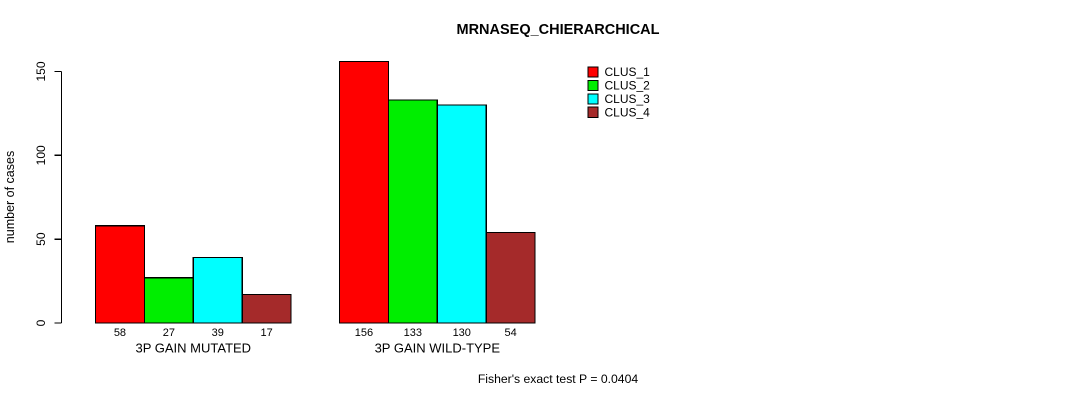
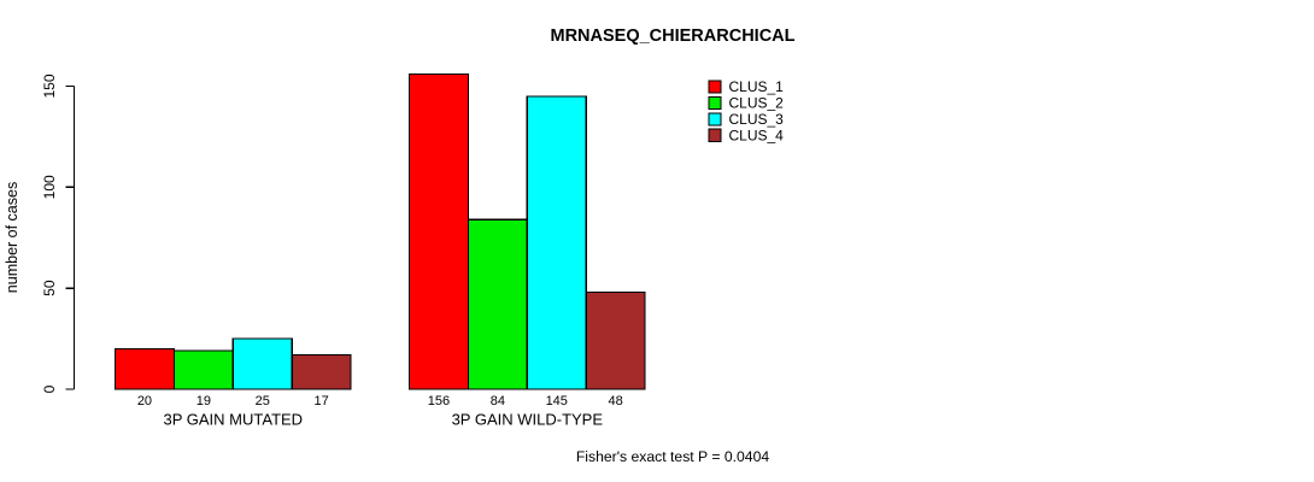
CLUS_1/3P GAIN MUTATED: 58 -> 20
CLUS_2/3P GAIN MUTATED: 27 -> 19
CLUS_3/3P GAIN MUTATED: 39 -> 25
CLUS_2/3P GAIN WILD-TYPE: 133 -> 84
CLUS_3/3P GAIN WILD-TYPE: 130 -> 145
CLUS_4/3P GAIN WILD-TYPE: 54 -> 48
